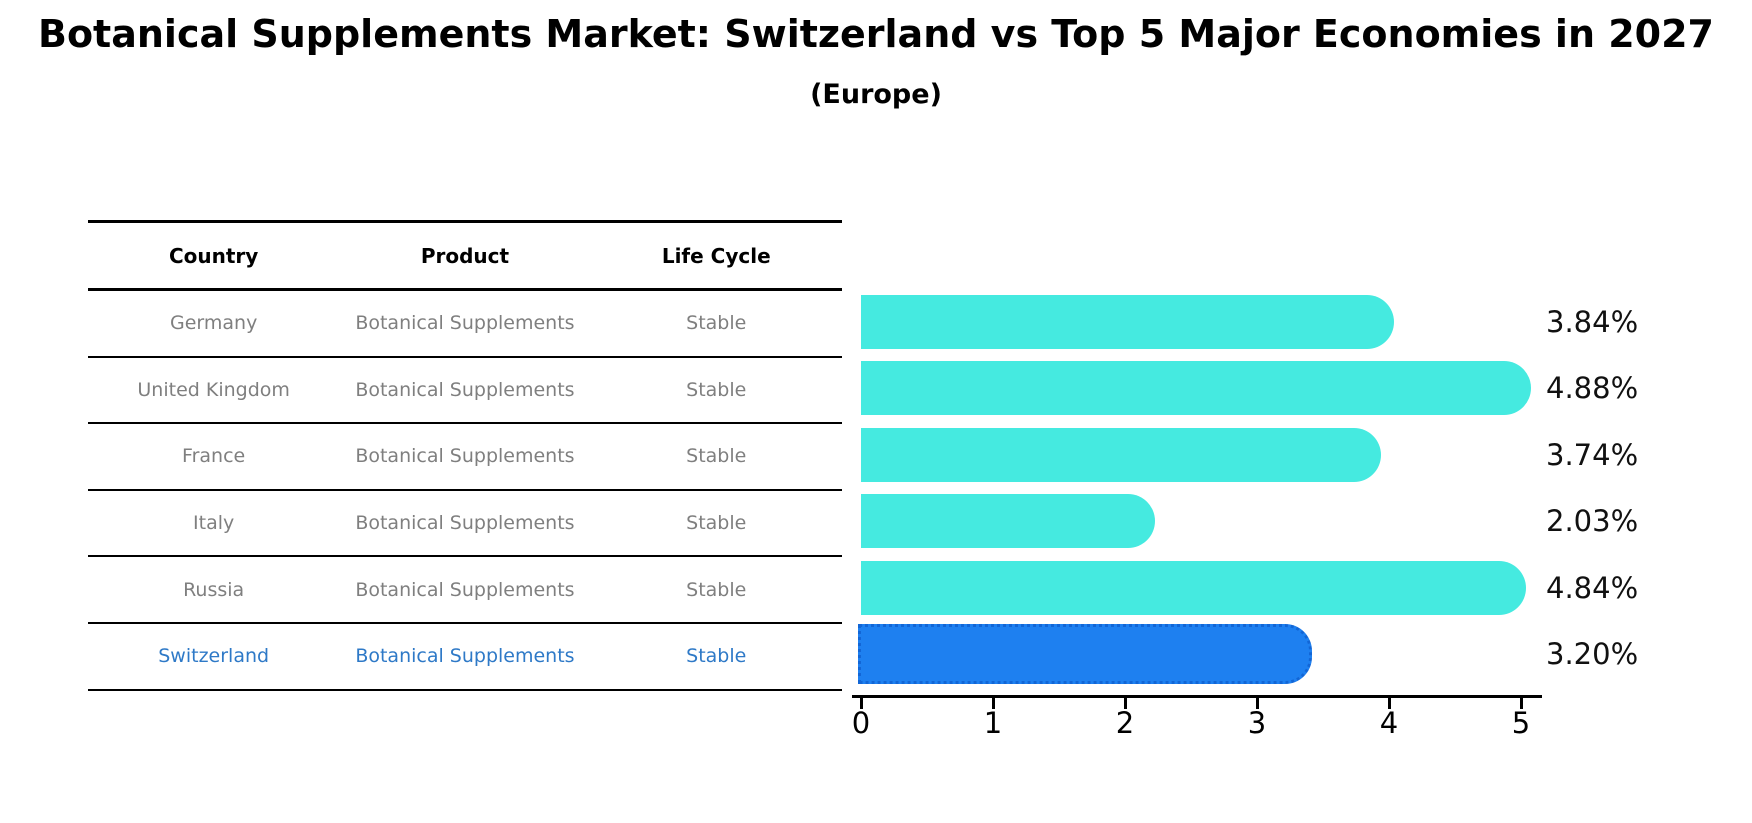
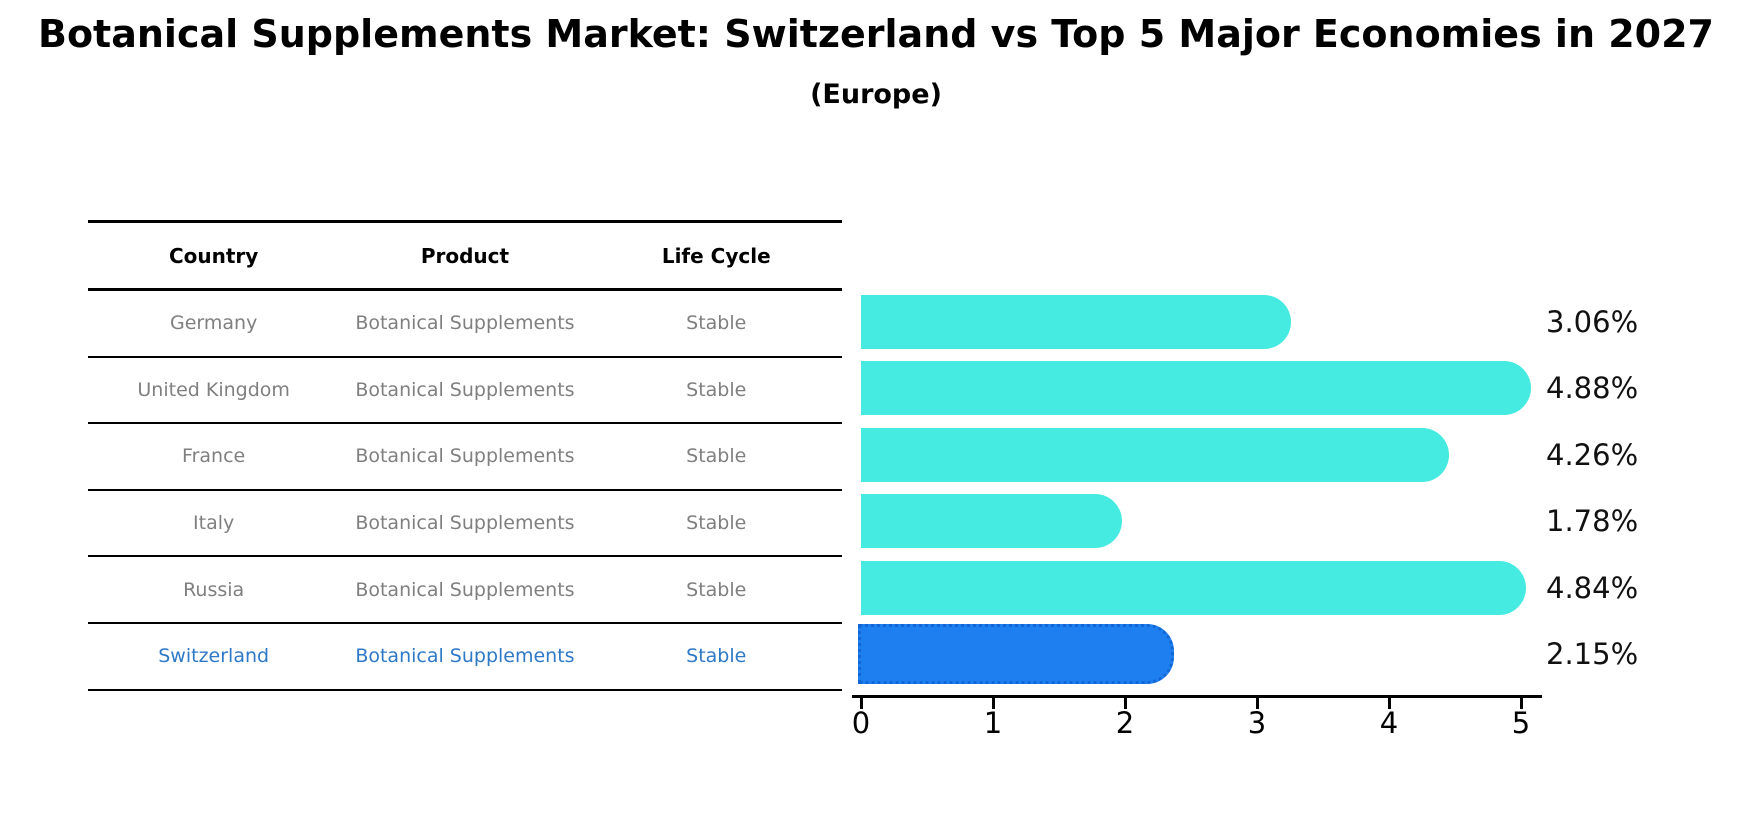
Germany: 3.84% -> 3.06%
France: 3.74% -> 4.26%
Italy: 2.03% -> 1.78%
Switzerland: 3.20% -> 2.15%
